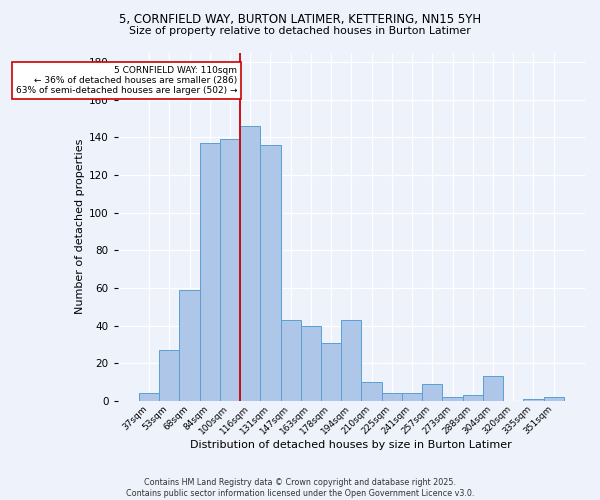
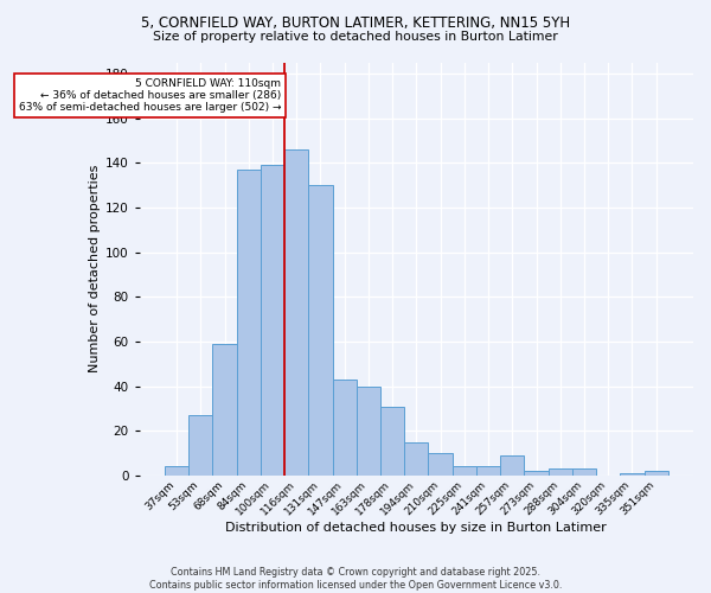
131sqm: 136 -> 130
194sqm: 43 -> 15
304sqm: 13 -> 3
